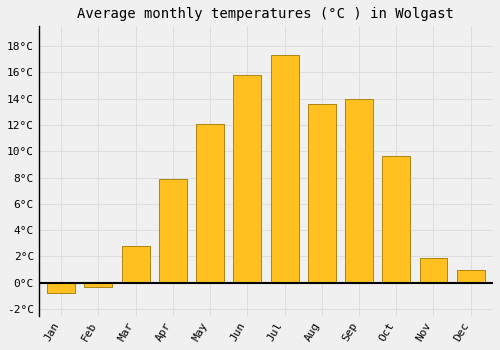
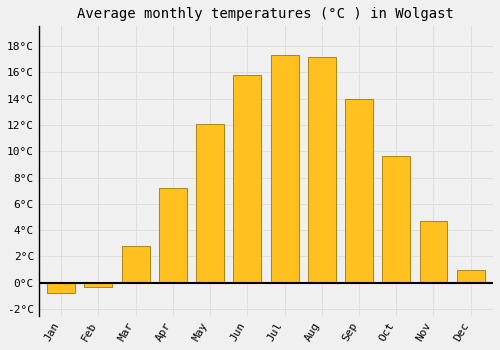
Apr: 7.9°C -> 7.2°C
Aug: 13.6°C -> 17.2°C
Nov: 1.9°C -> 4.7°C
